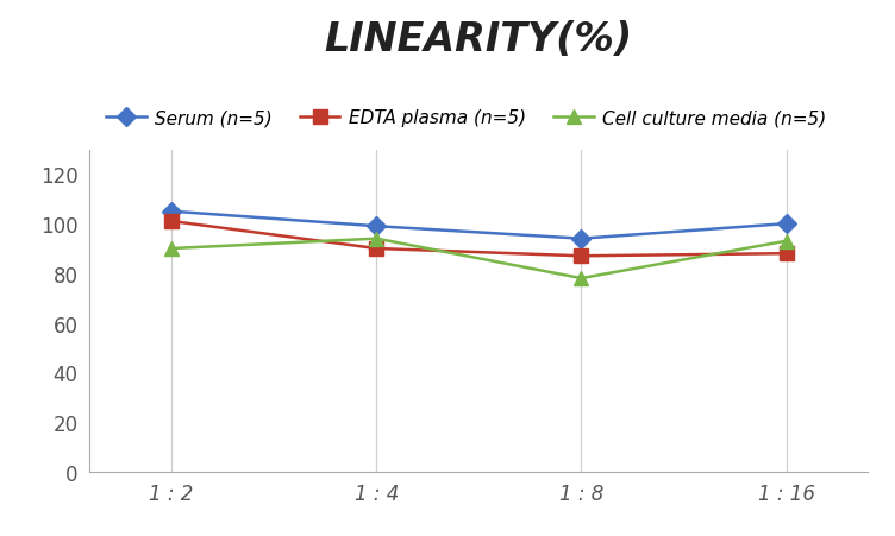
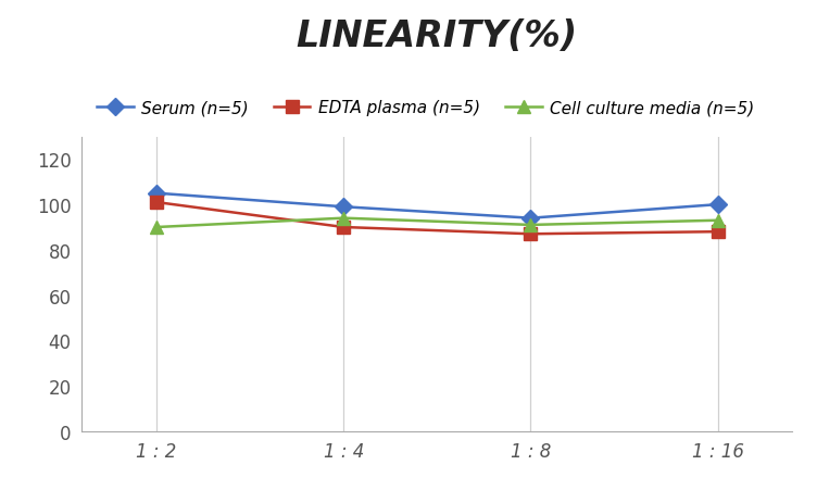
Cell culture media (n=5)/1 : 8: 78 -> 91
